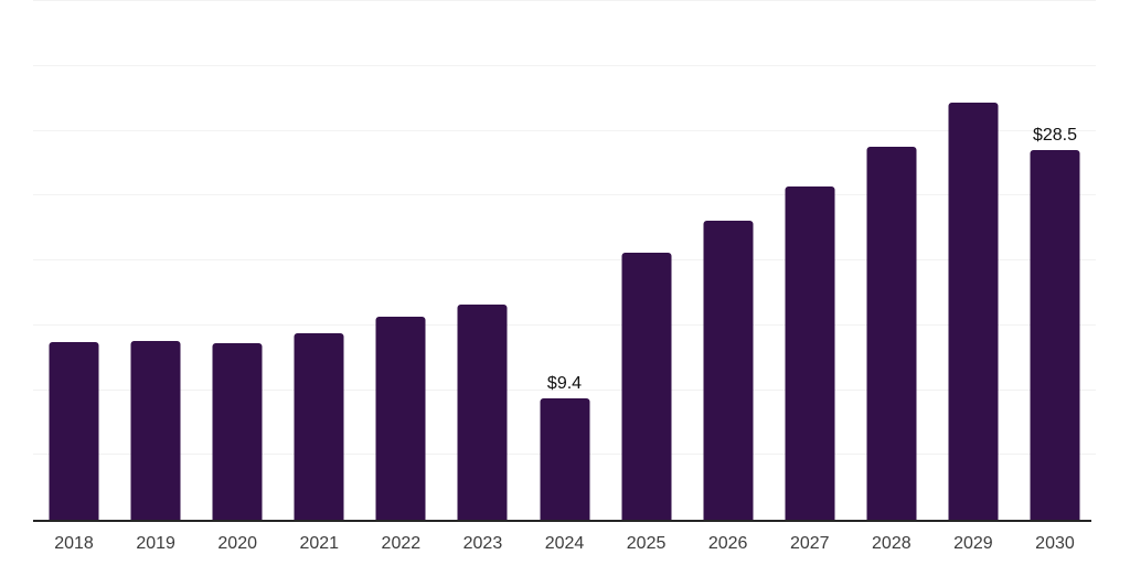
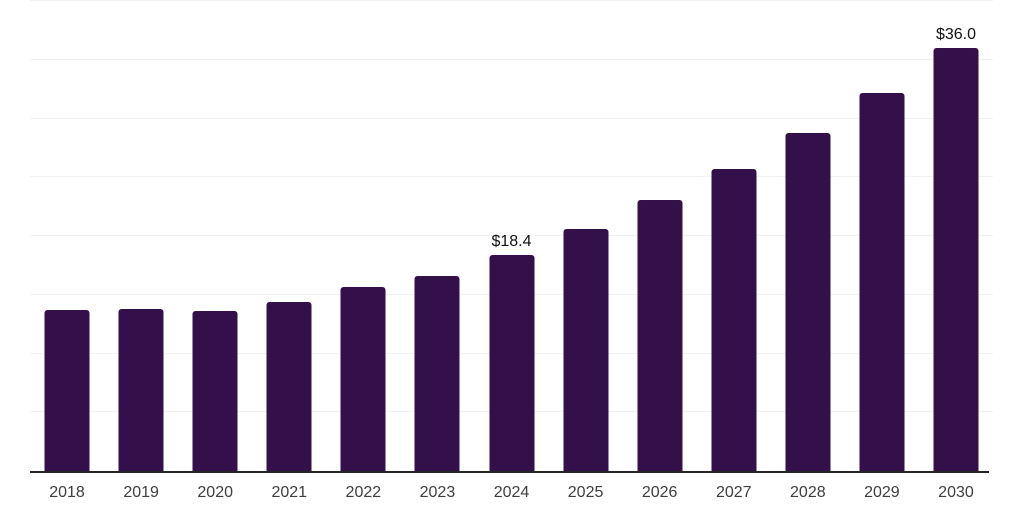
2024: $9.4 -> $18.4
2030: $28.5 -> $36.0
